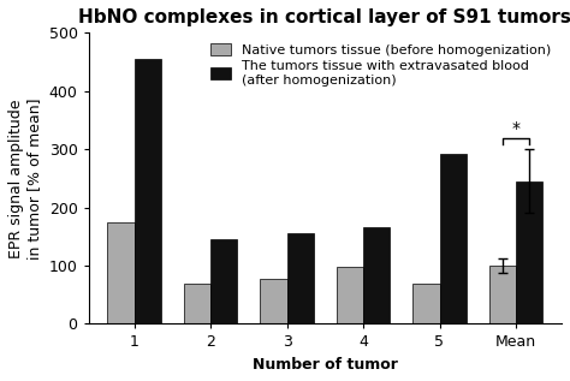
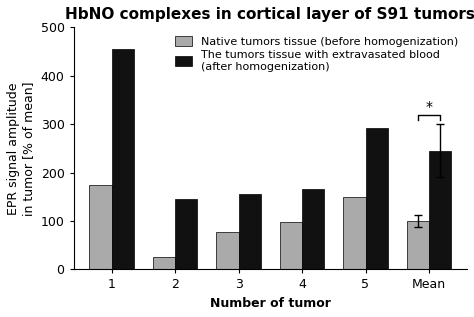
Native tumors tissue (before homogenization)/2: 70 -> 25
Native tumors tissue (before homogenization)/5: 70 -> 150
